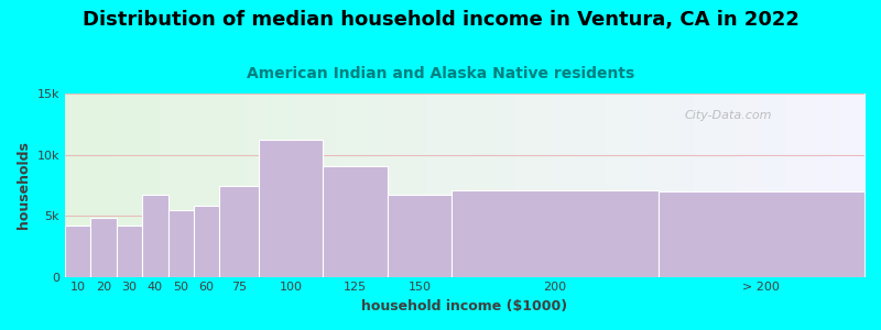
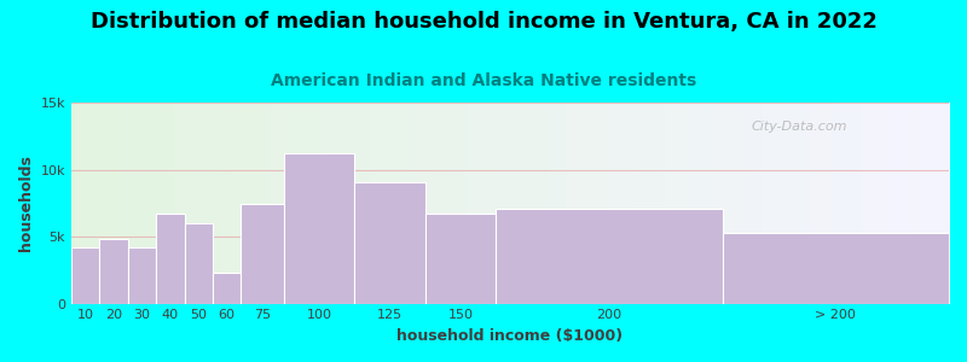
50: 5.5k -> 6.0k
60: 5.8k -> 2.3k
> 200: 7.0k -> 5.3k
